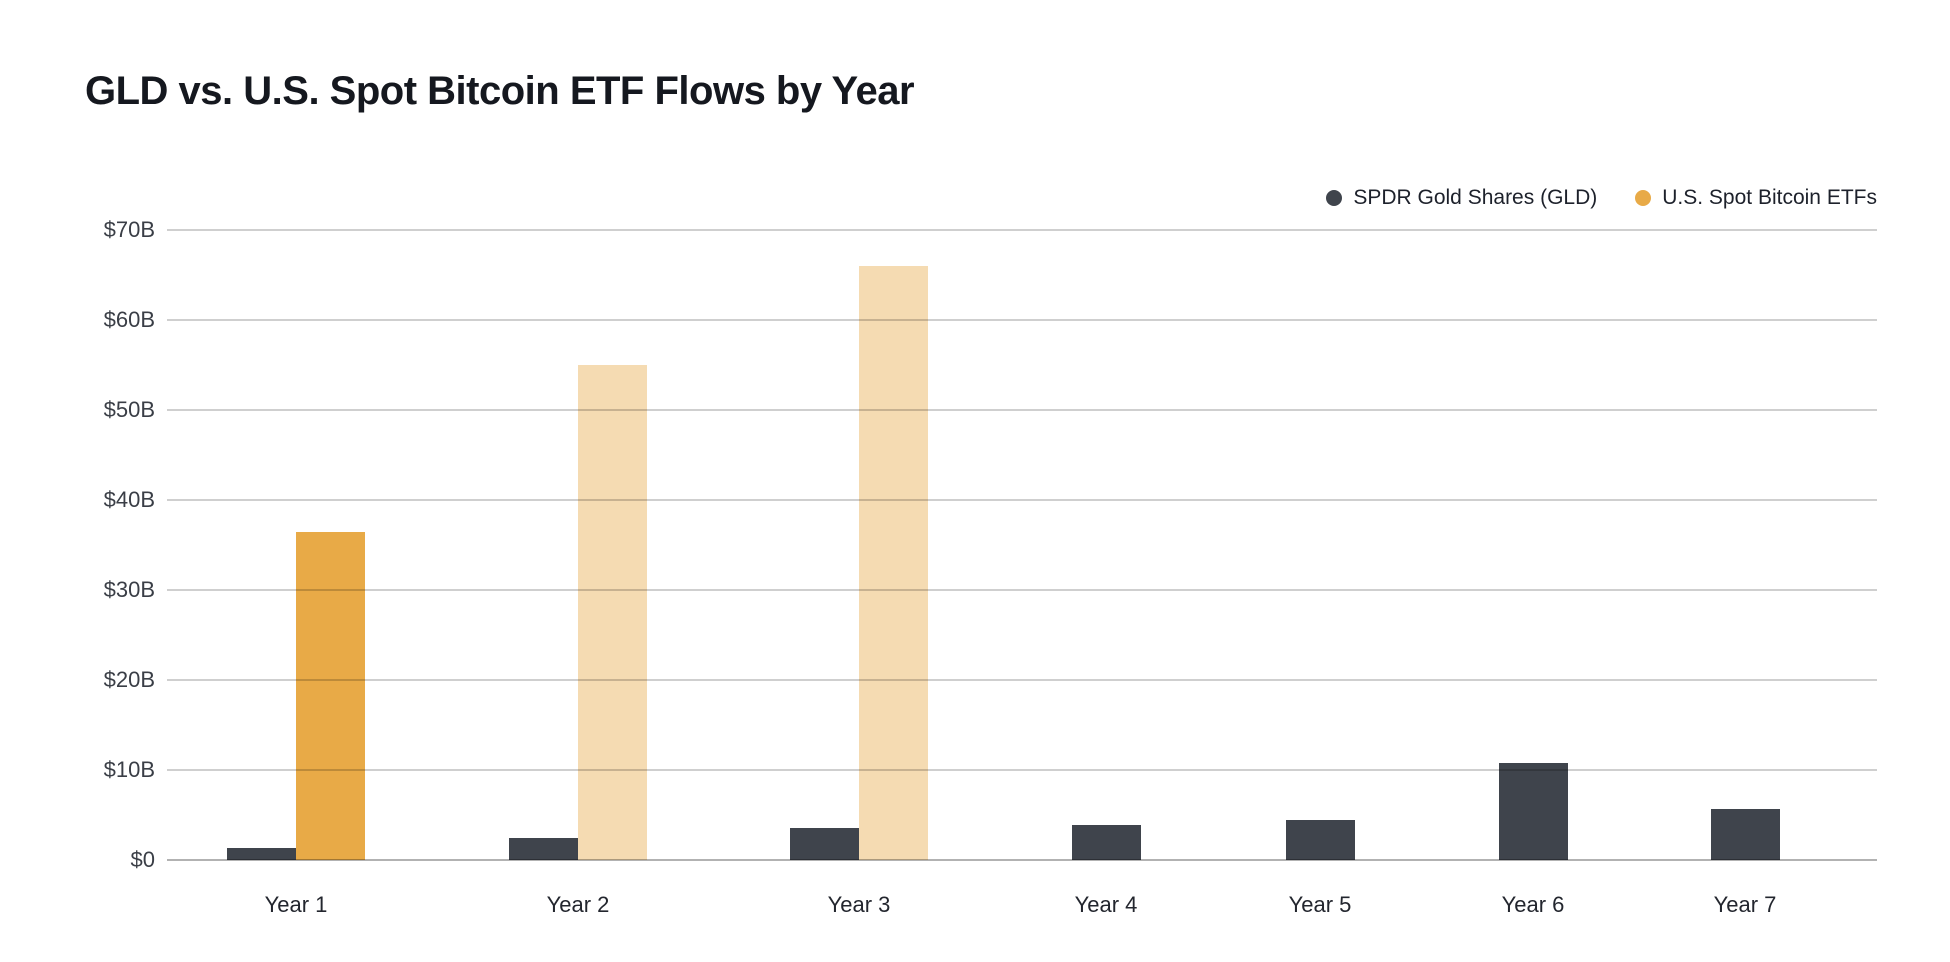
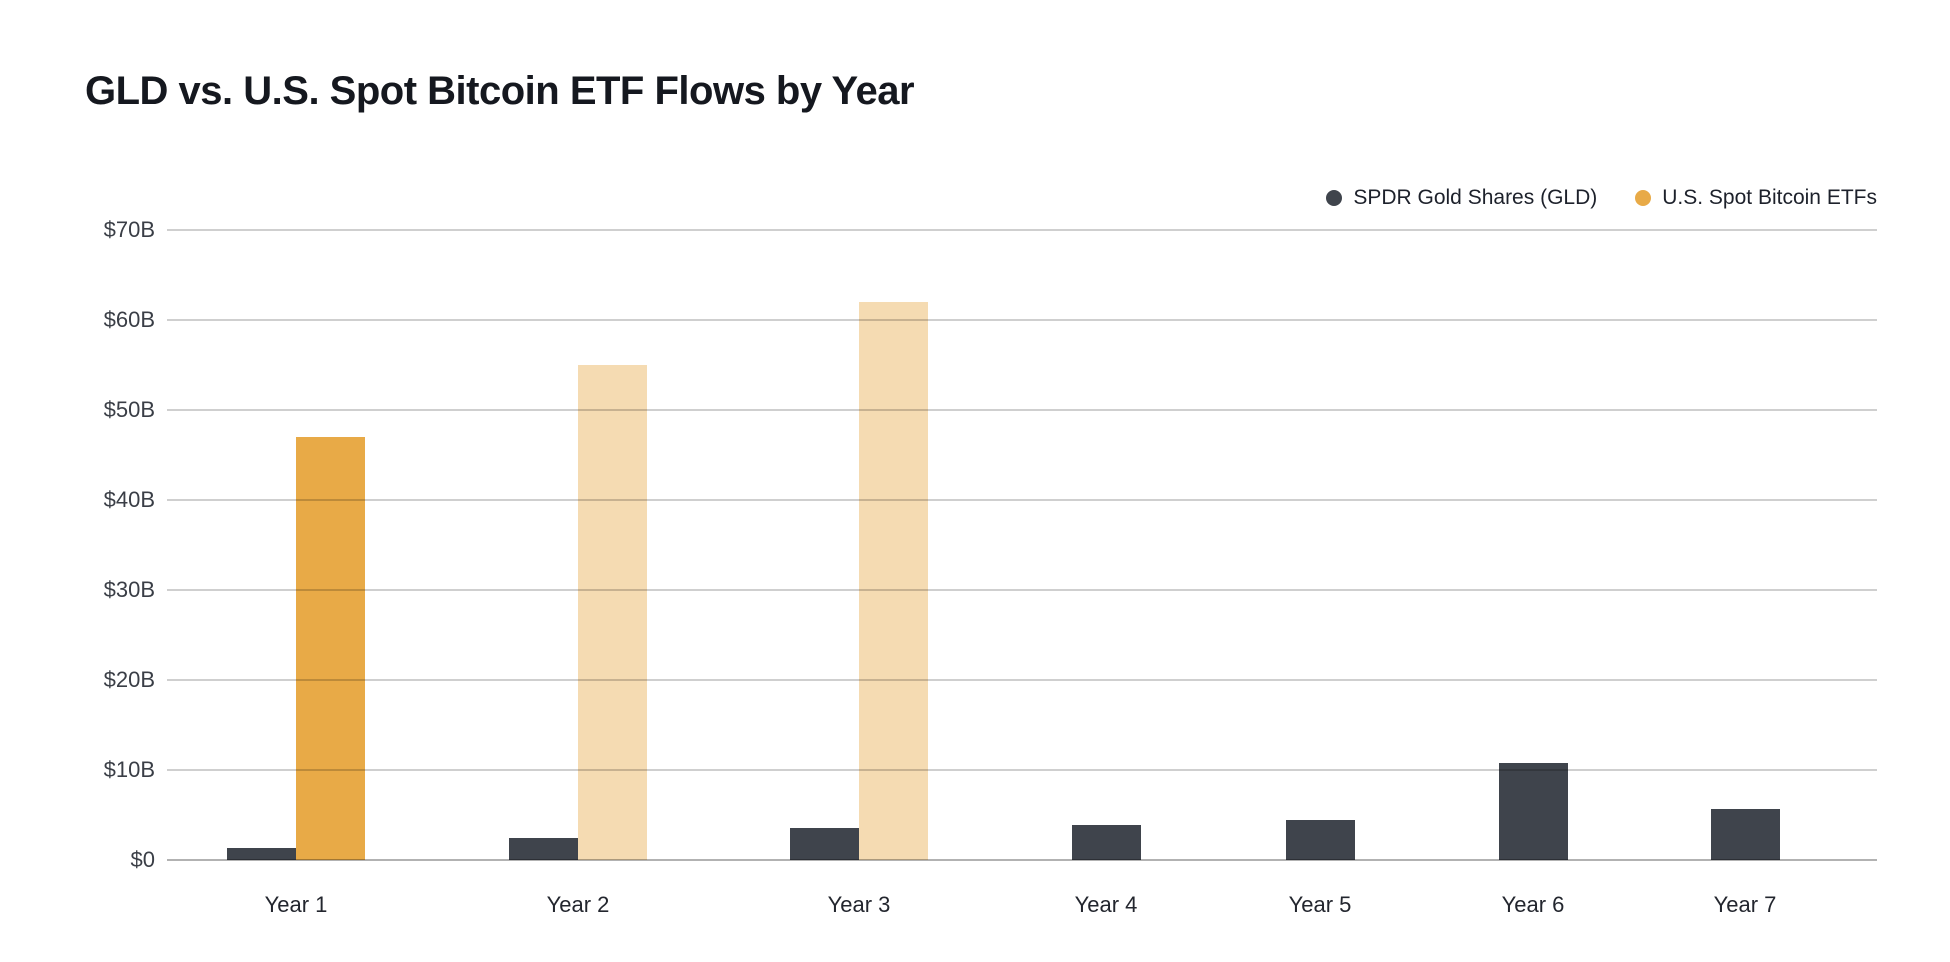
U.S. Spot Bitcoin ETFs/Year 1: $36B -> $47B
U.S. Spot Bitcoin ETFs/Year 3: $66B -> $62B
